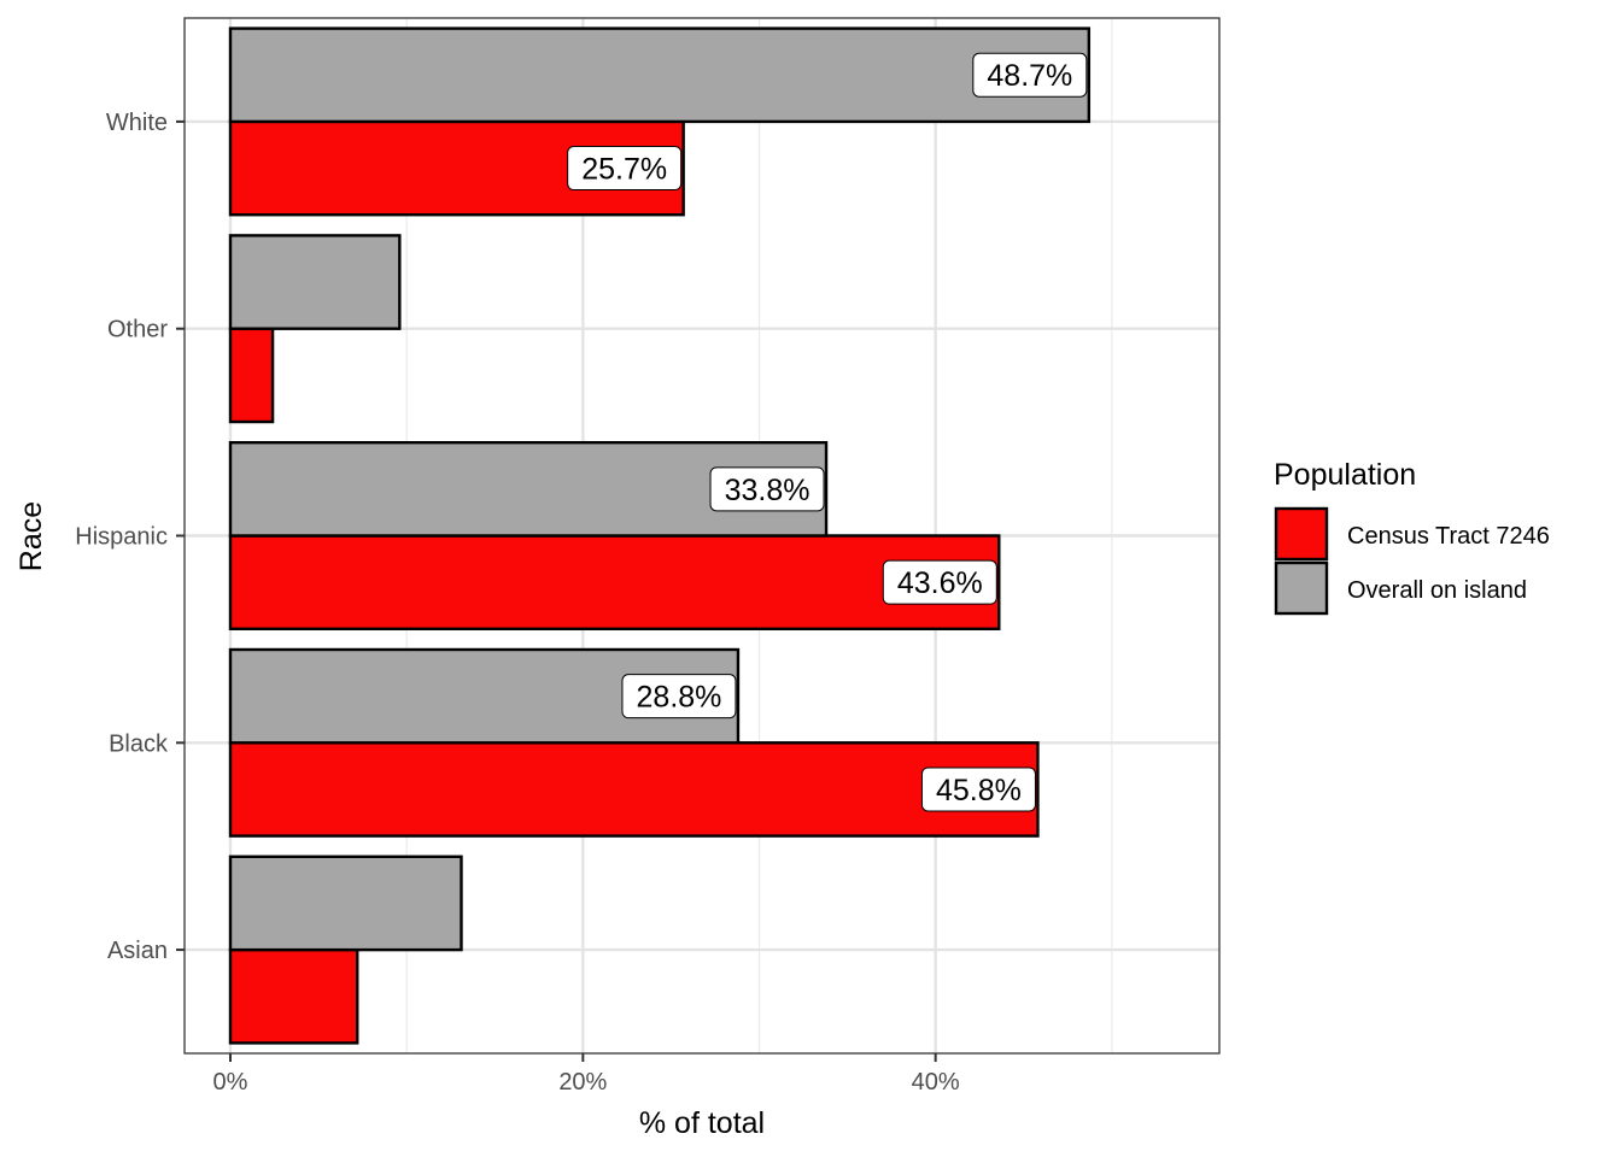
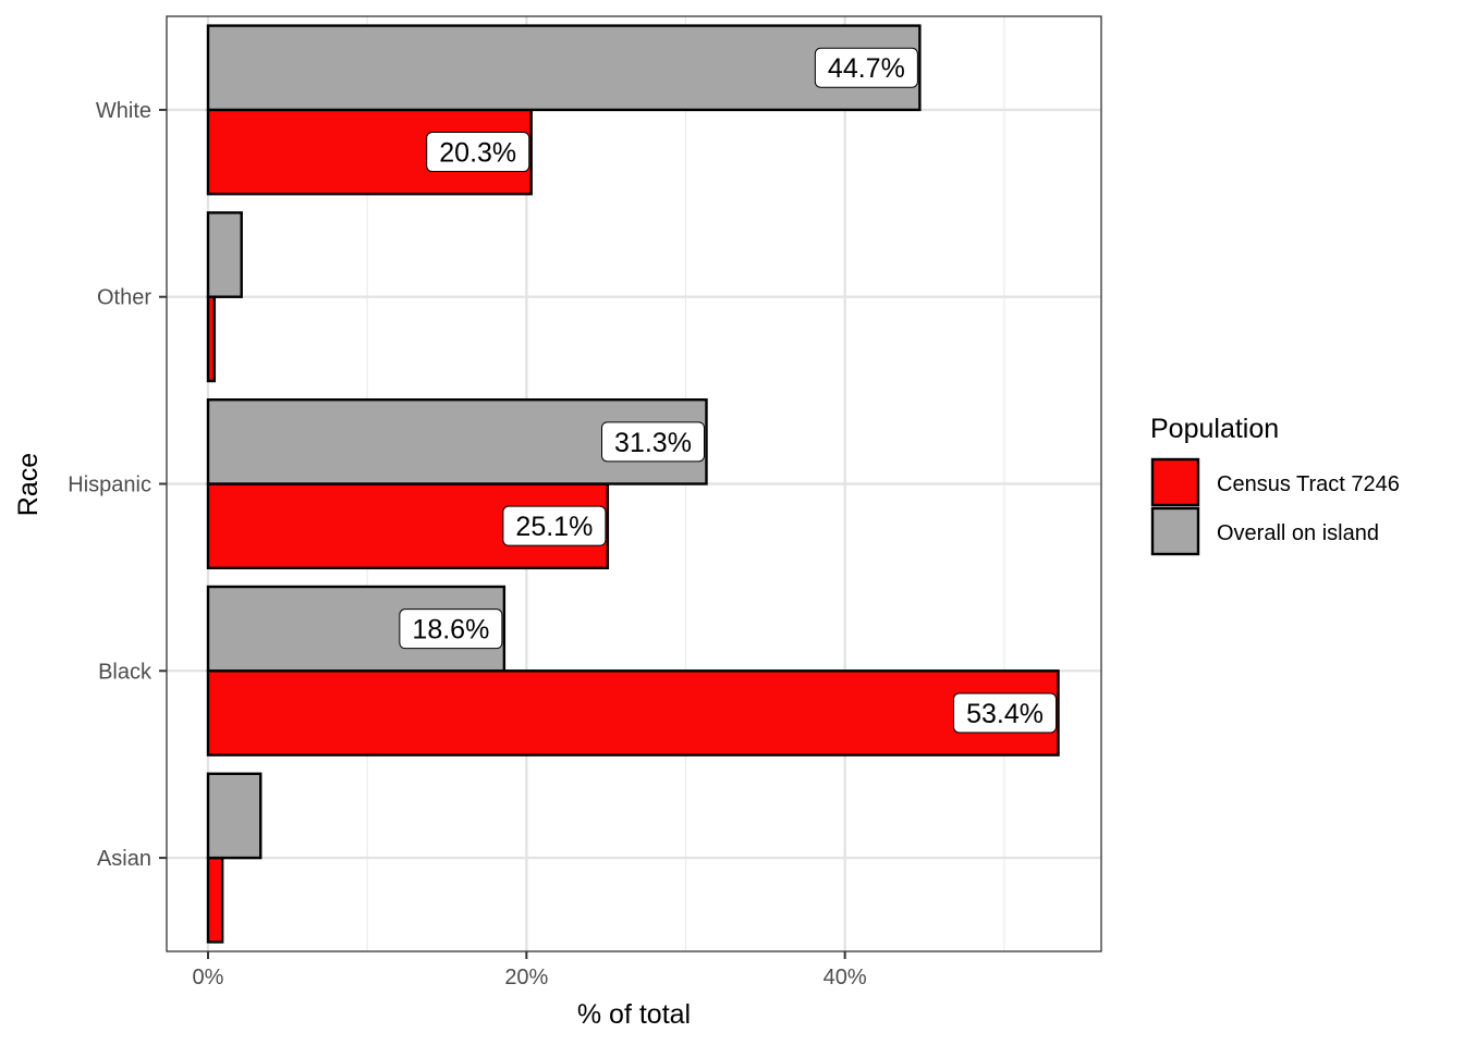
Census Tract 7246/Asian: 7.2% -> 0.9%
Overall on island/Asian: 13.1% -> 3.3%
Census Tract 7246/Black: 45.8% -> 53.4%
Overall on island/Black: 28.8% -> 18.6%
Census Tract 7246/Hispanic: 43.6% -> 25.1%
Overall on island/Hispanic: 33.8% -> 31.3%
Census Tract 7246/Other: 2.4% -> 0.4%
Overall on island/Other: 9.6% -> 2.1%
Census Tract 7246/White: 25.7% -> 20.3%
Overall on island/White: 48.7% -> 44.7%
